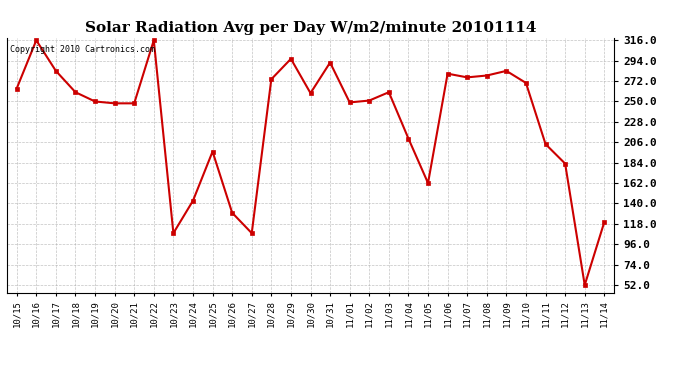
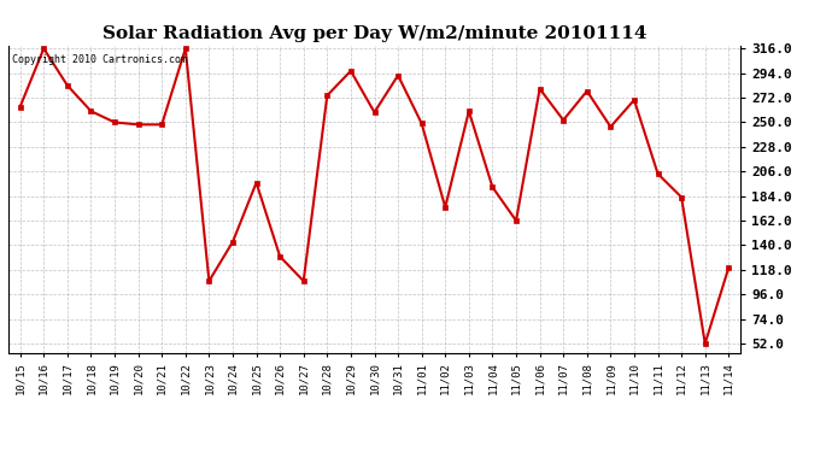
11/02: 251 -> 174
11/04: 210 -> 192
11/07: 276 -> 252
11/09: 283 -> 246
